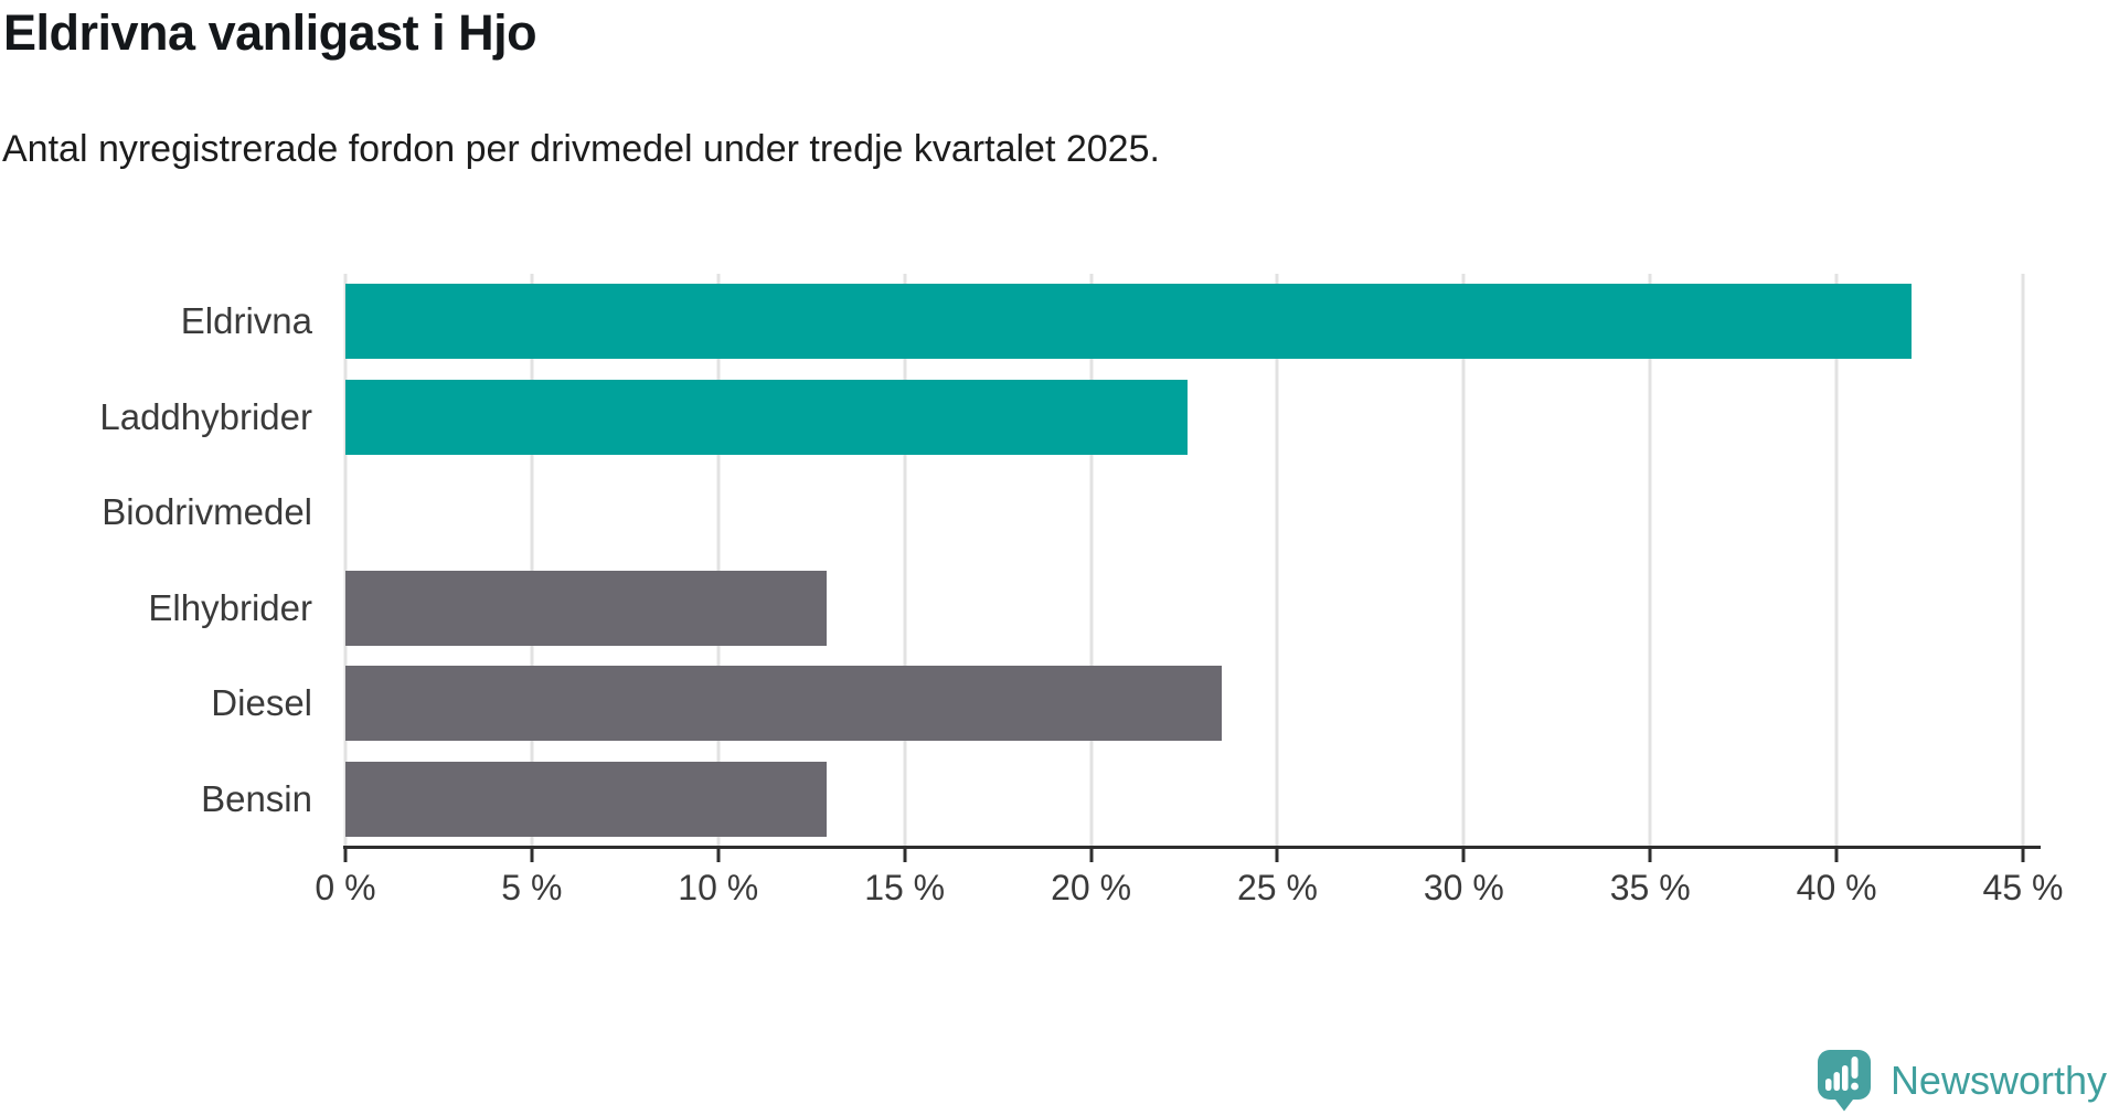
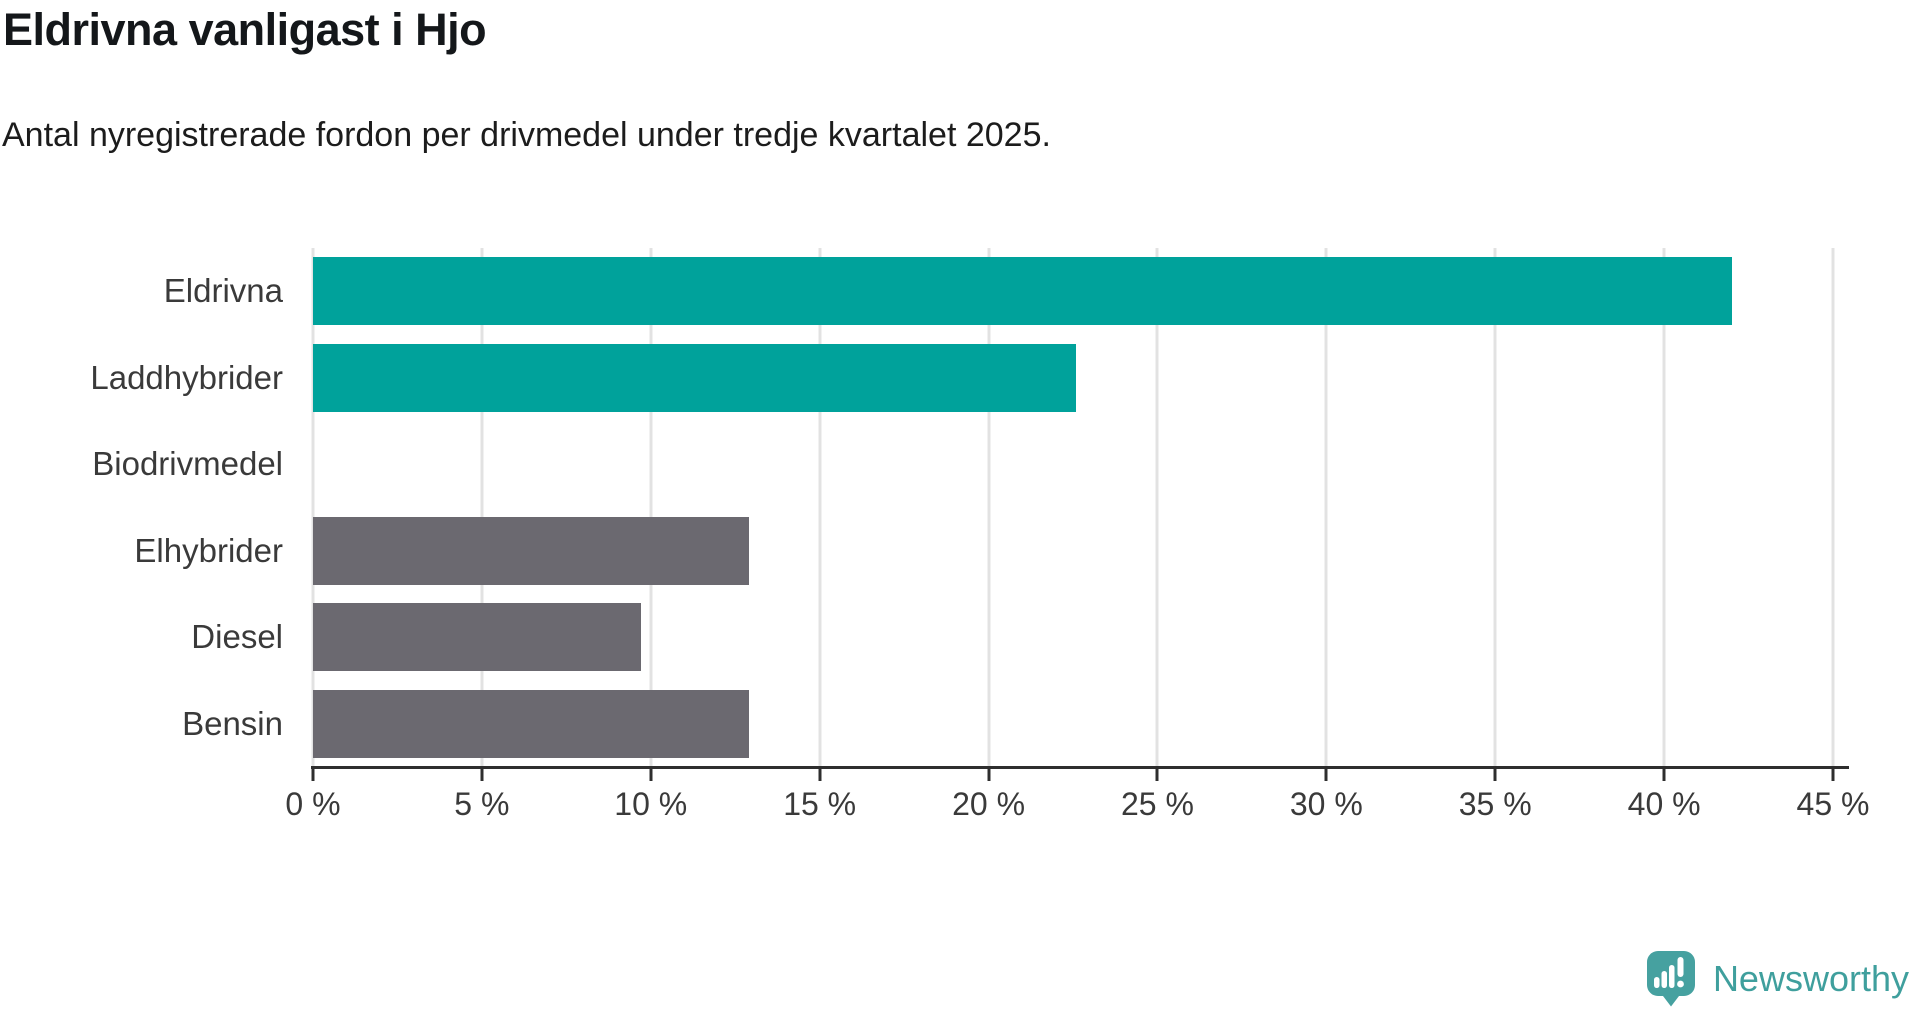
Diesel: 23.5% -> 9.7%
